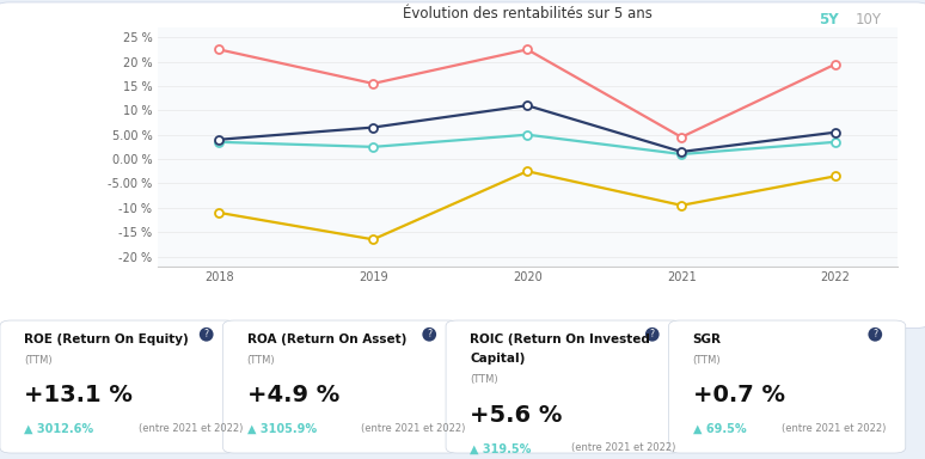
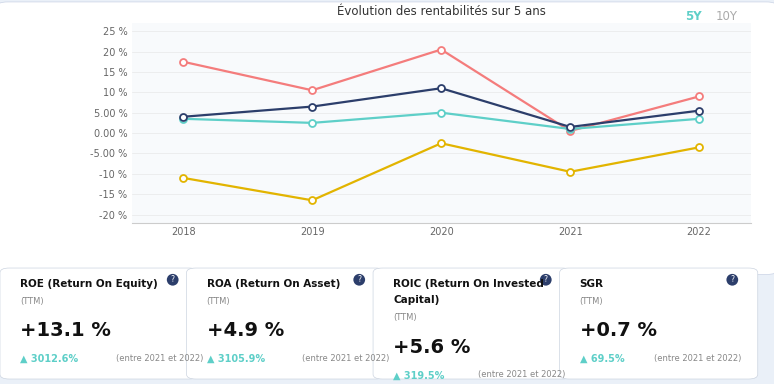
ROE (Return On Equity)/2018: 22.5 % -> 17.5 %
ROE (Return On Equity)/2019: 15.5 % -> 10.5 %
ROE (Return On Equity)/2020: 22.5 % -> 20.5 %
ROE (Return On Equity)/2021: 4.5 % -> 0.5 %
ROE (Return On Equity)/2022: 19.5 % -> 9.0 %
